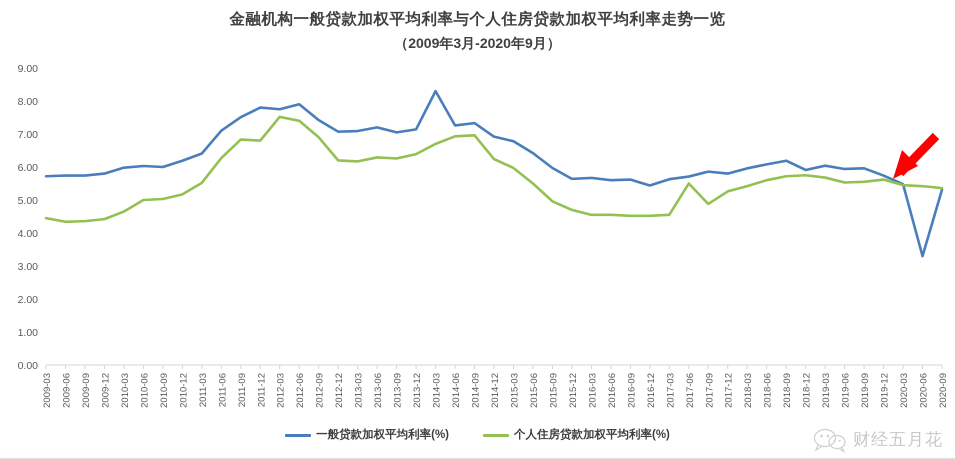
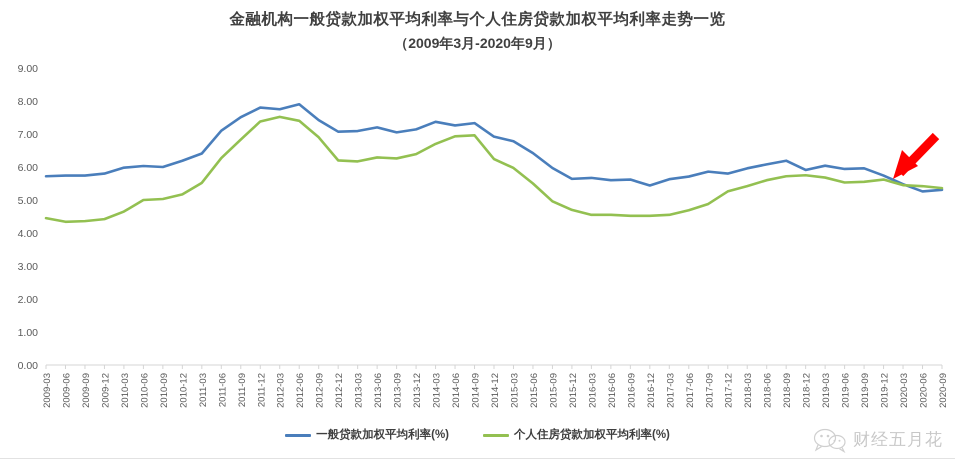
个人住房贷款加权平均利率(%)/2011-12: 6.8 -> 7.4
一般贷款加权平均利率(%)/2014-03: 8.3 -> 7.4
个人住房贷款加权平均利率(%)/2017-06: 5.5 -> 4.7
一般贷款加权平均利率(%)/2020-06: 3.3 -> 5.3
